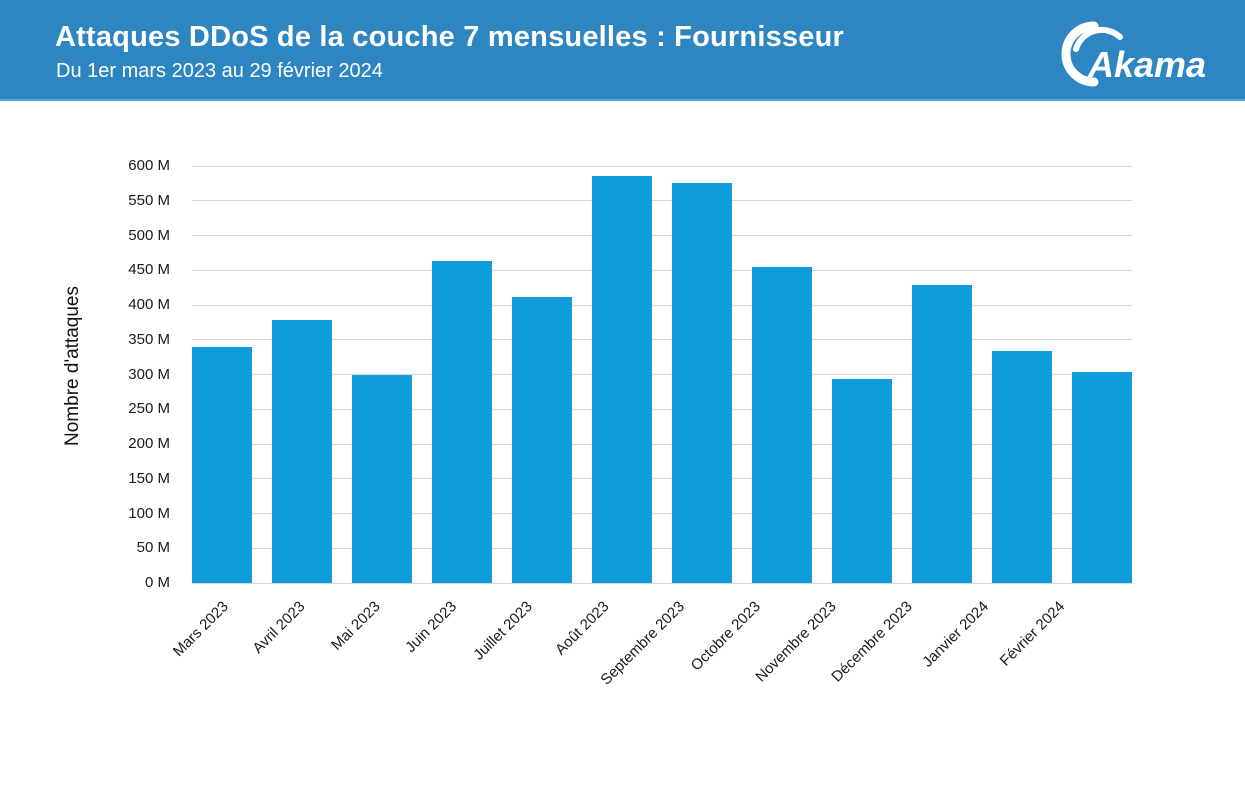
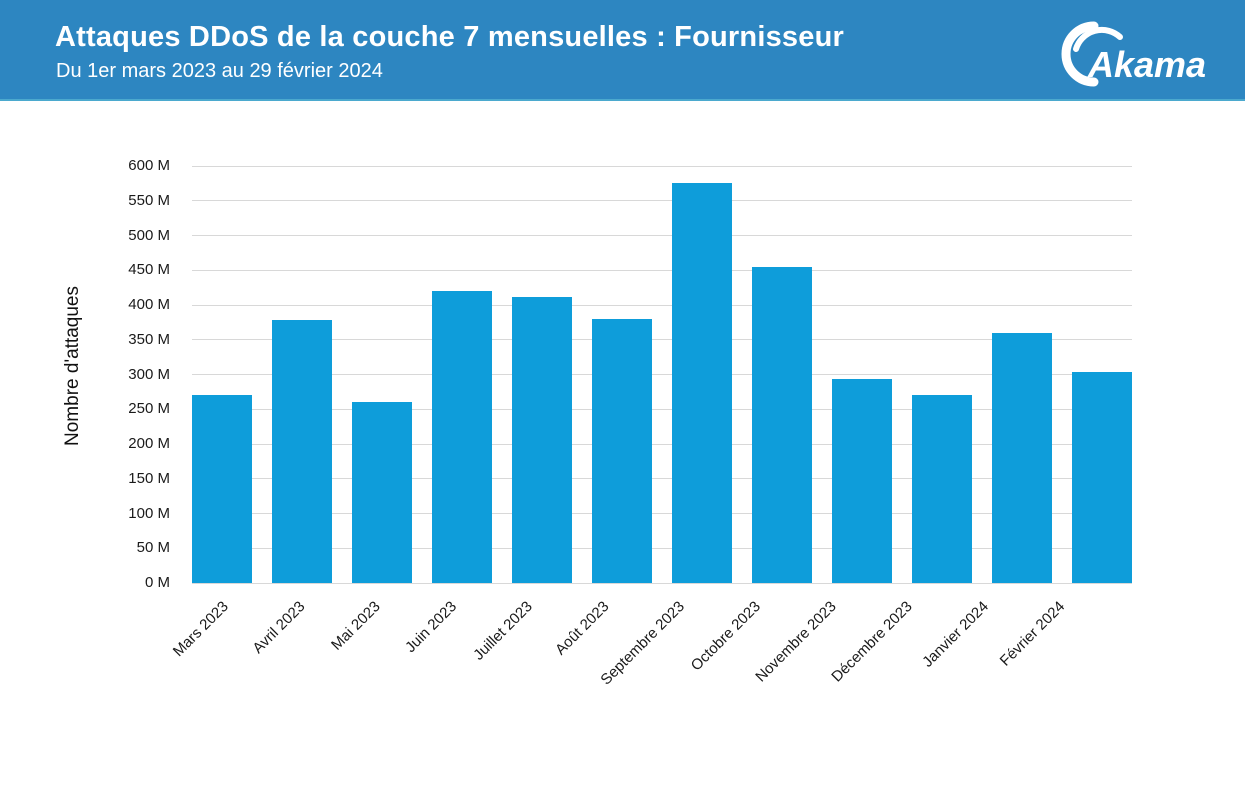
Mars 2023: 340M -> 270M
Mai 2023: 300M -> 260M
Juin 2023: 460M -> 420M
Août 2023: 580M -> 380M
Décembre 2023: 430M -> 270M
Janvier 2024: 330M -> 360M
